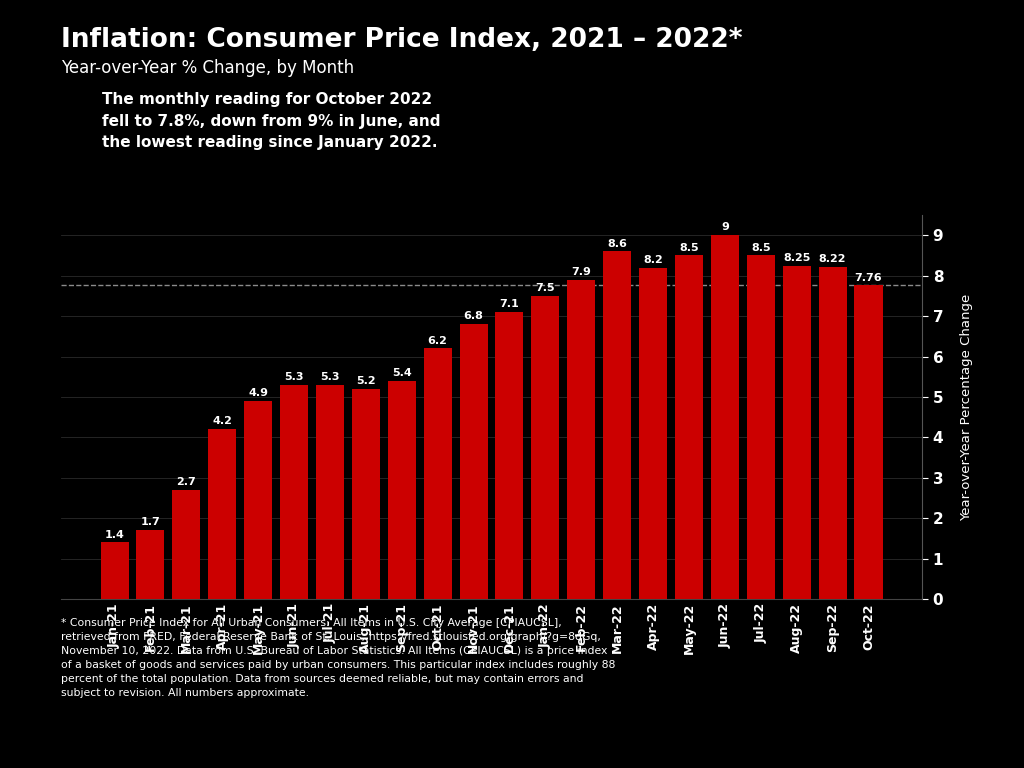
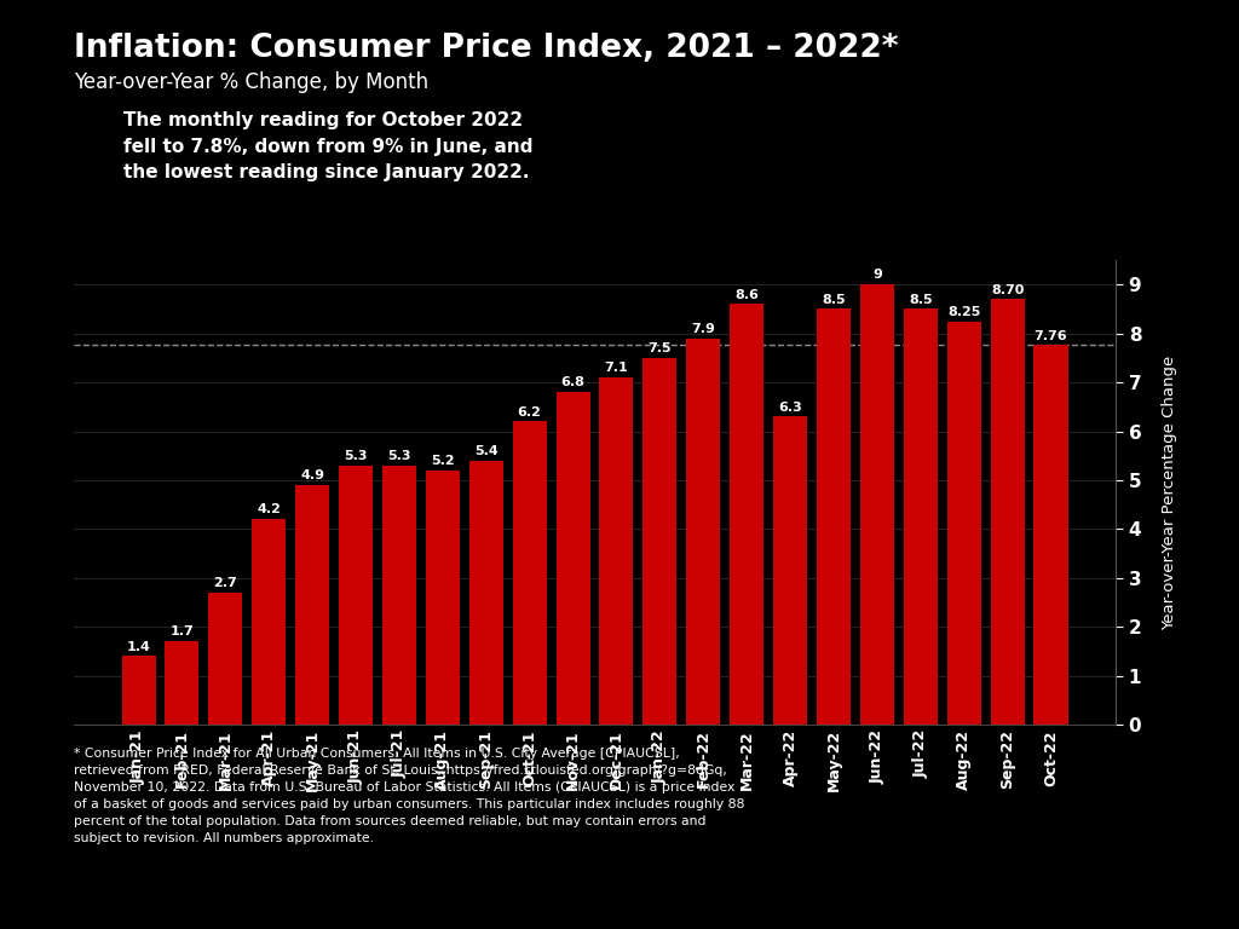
Apr-22: 8.2 -> 6.3
Sep-22: 8.22 -> 8.70
